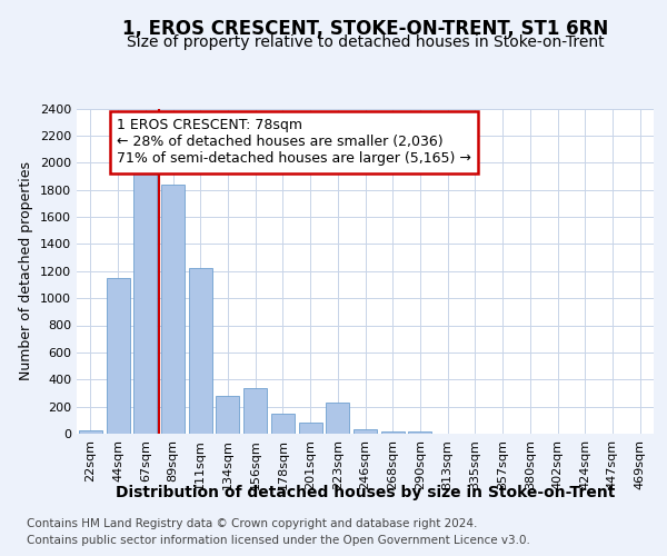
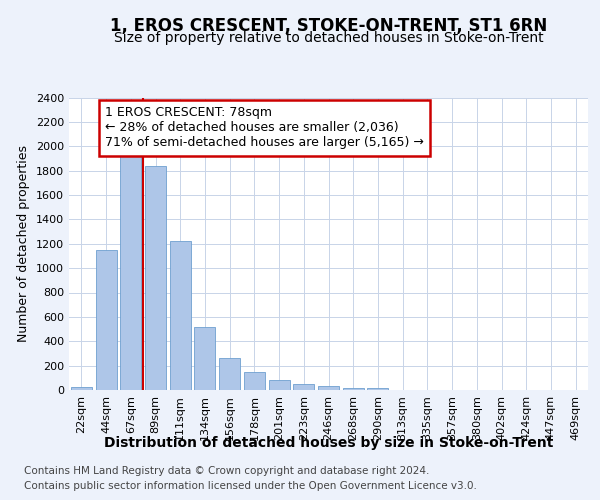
134sqm: 280 -> 520
156sqm: 340 -> 260
223sqm: 230 -> 50
